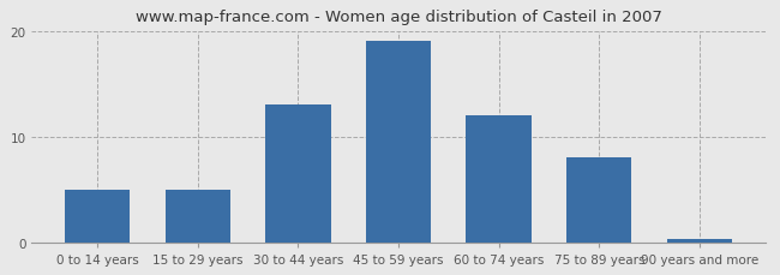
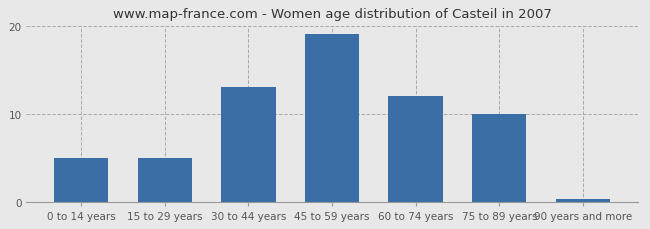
75 to 89 years: 8.0 -> 10.0
